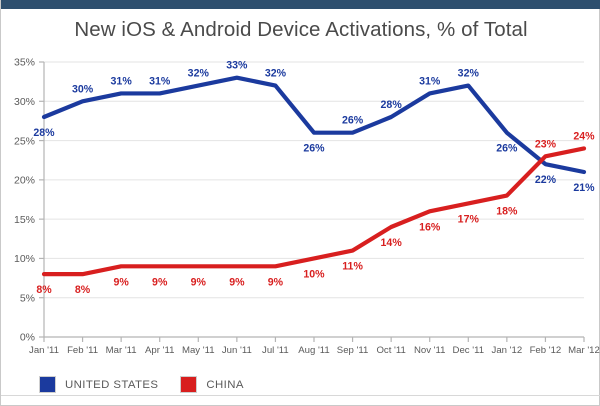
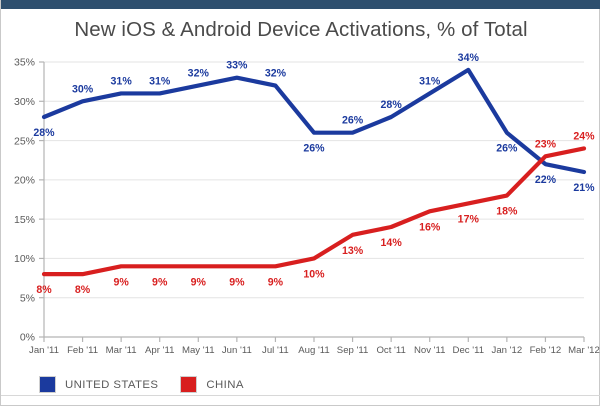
CHINA/Sep '11: 11% -> 13%
UNITED STATES/Dec '11: 32% -> 34%
